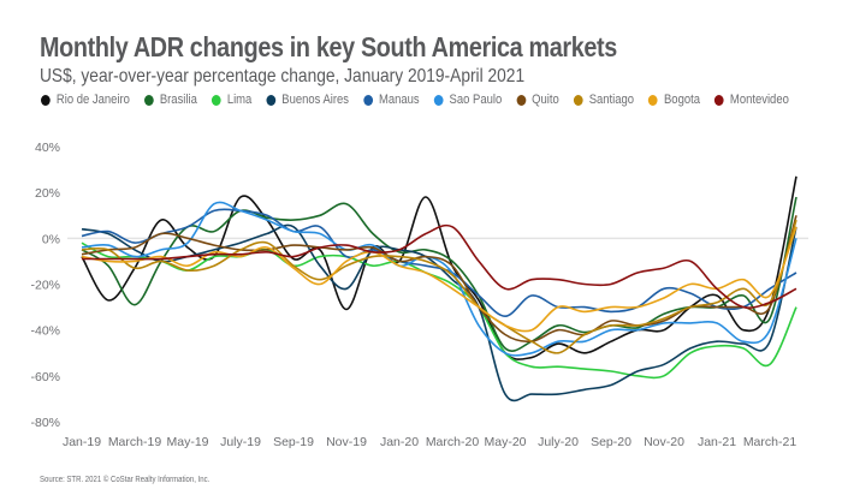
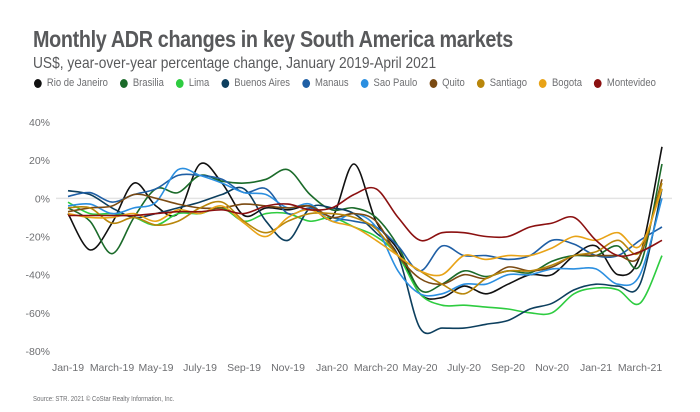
Rio de Janeiro/Nov-19: -31% -> -6%
Manaus/May-20: -34% -> -38%
